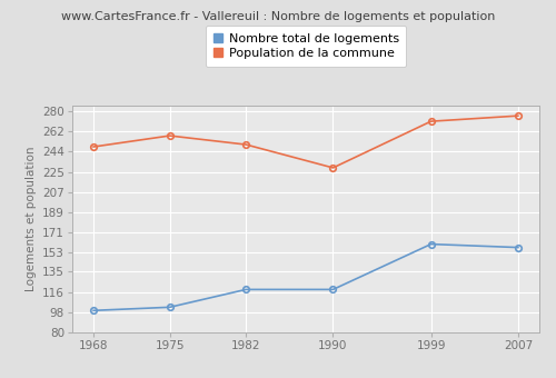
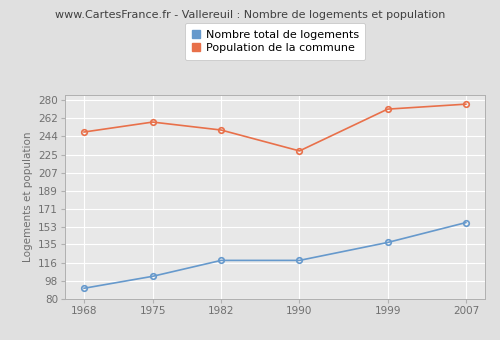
Nombre total de logements/1968: 100 -> 91
Nombre total de logements/1999: 160 -> 137
